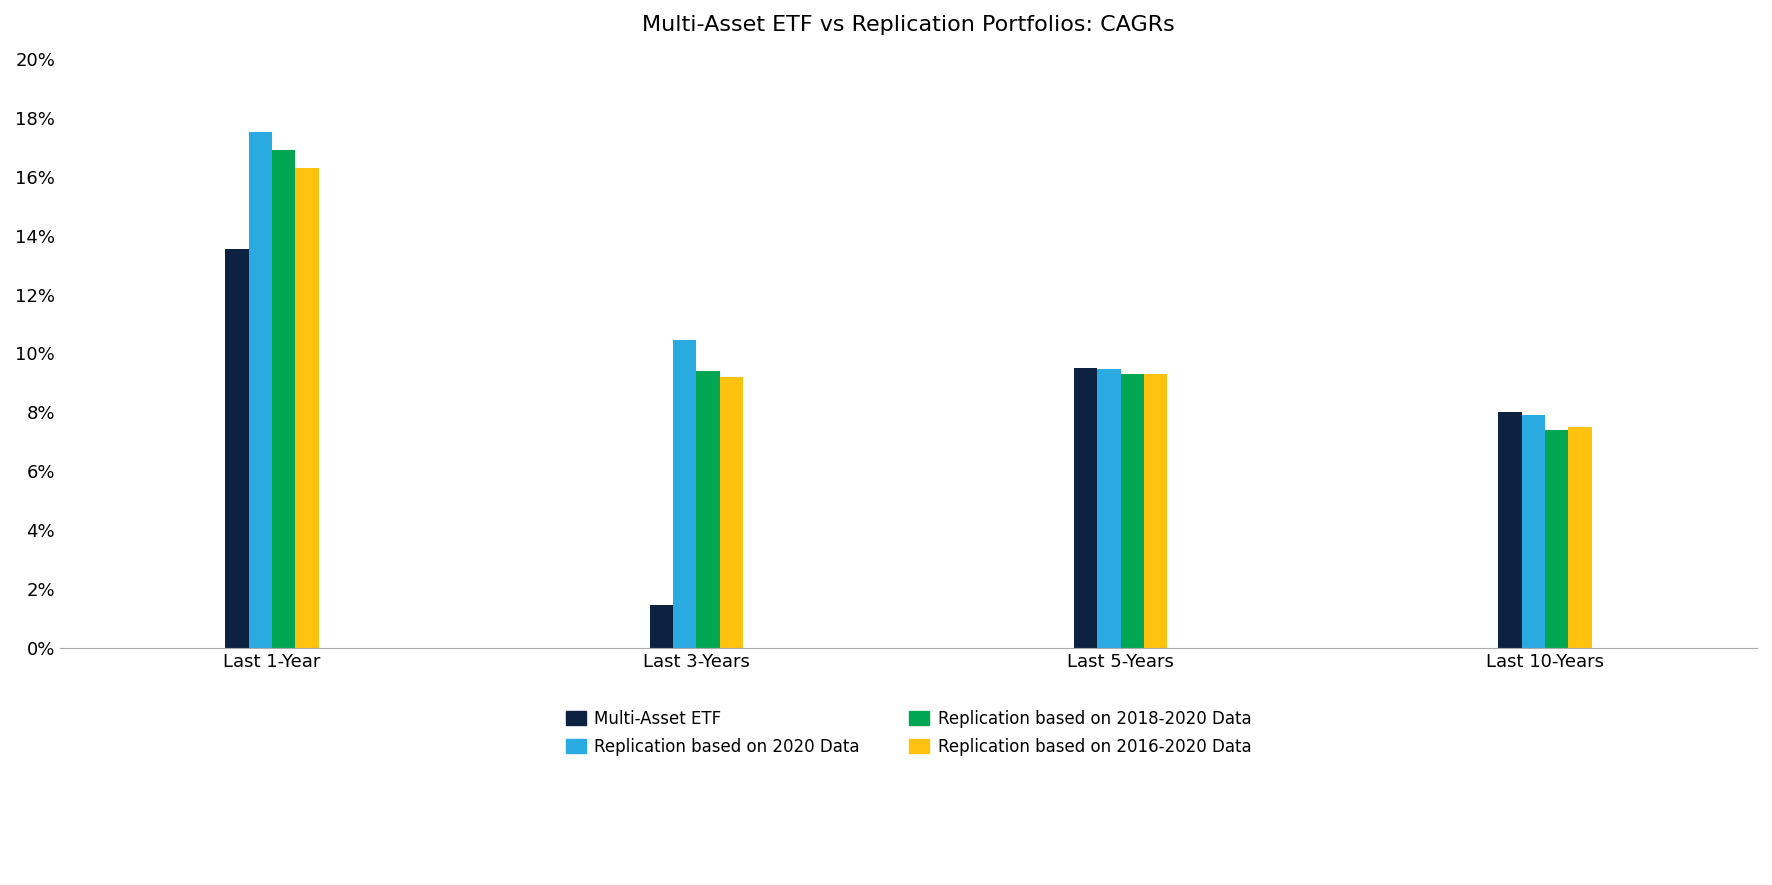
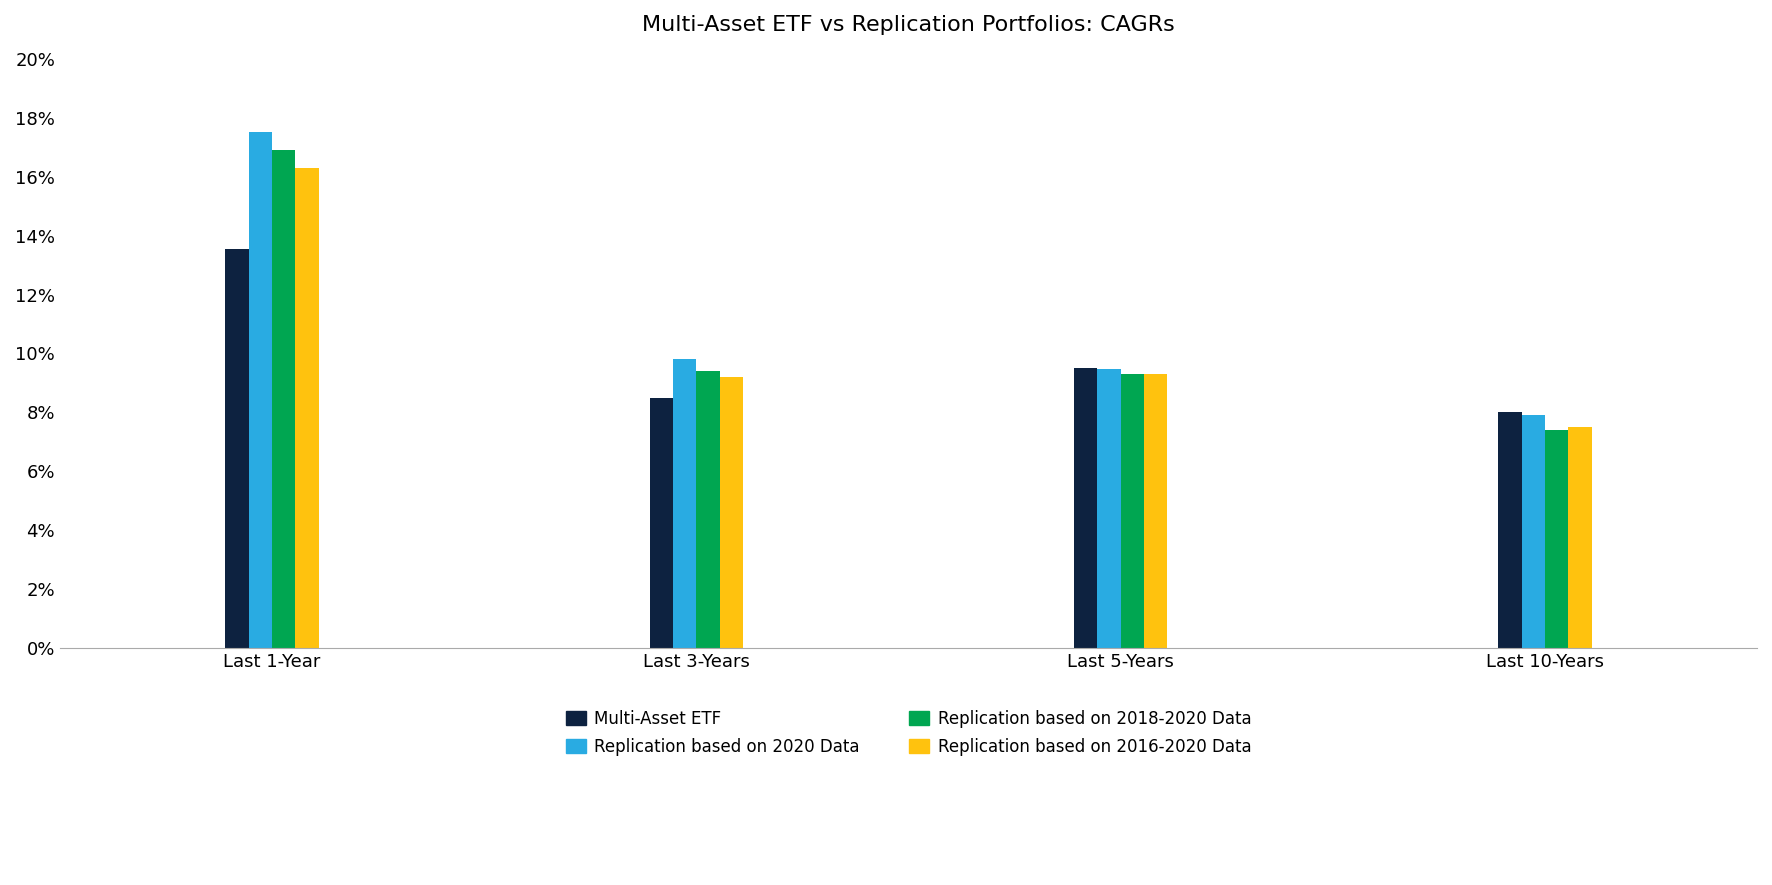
Multi-Asset ETF/Last 3-Years: 1.45% -> 8.50%
Replication based on 2020 Data/Last 3-Years: 10.45% -> 9.80%
